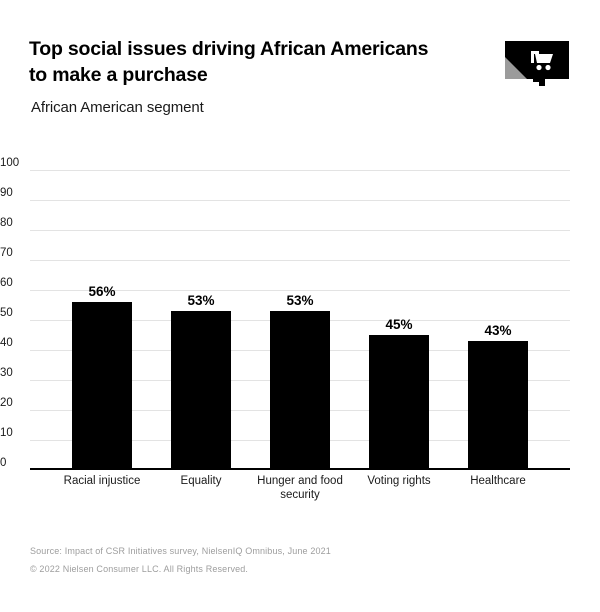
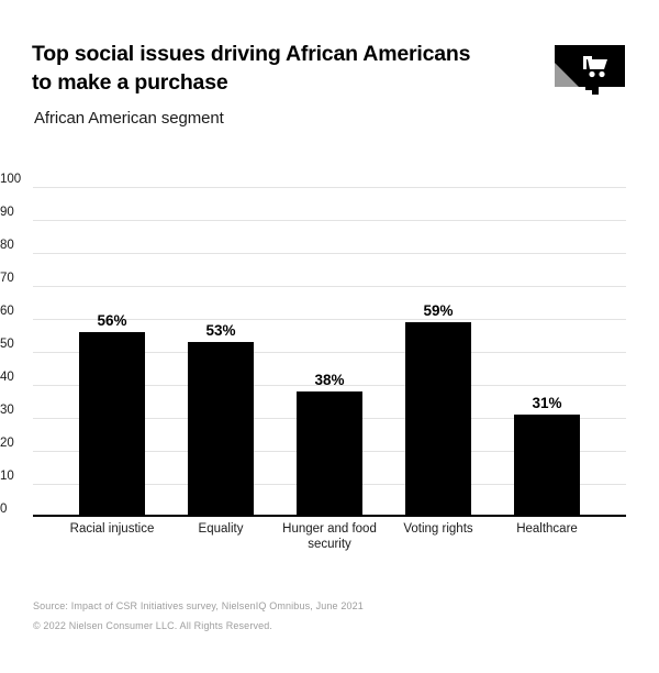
Hunger and food security: 53% -> 38%
Voting rights: 45% -> 59%
Healthcare: 43% -> 31%
